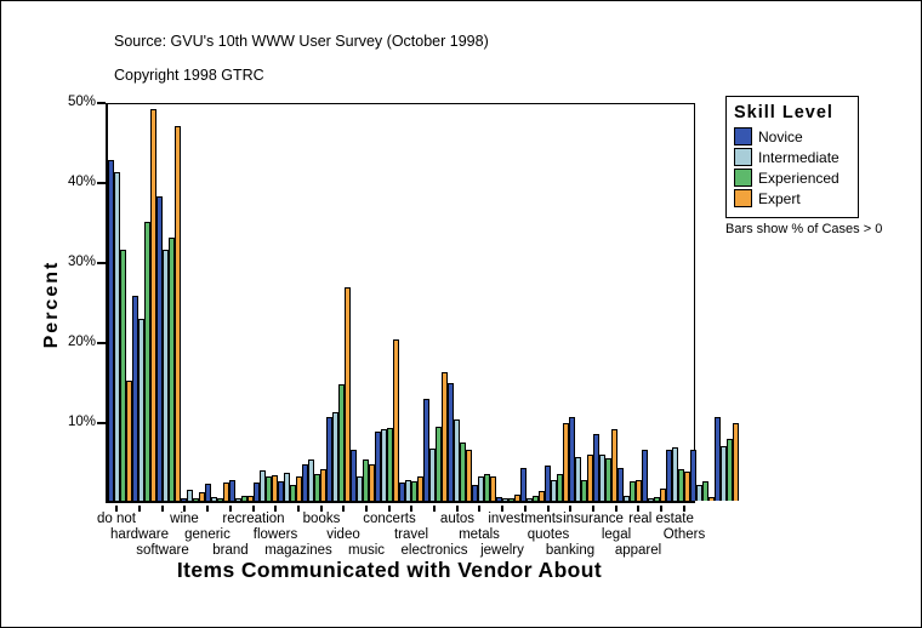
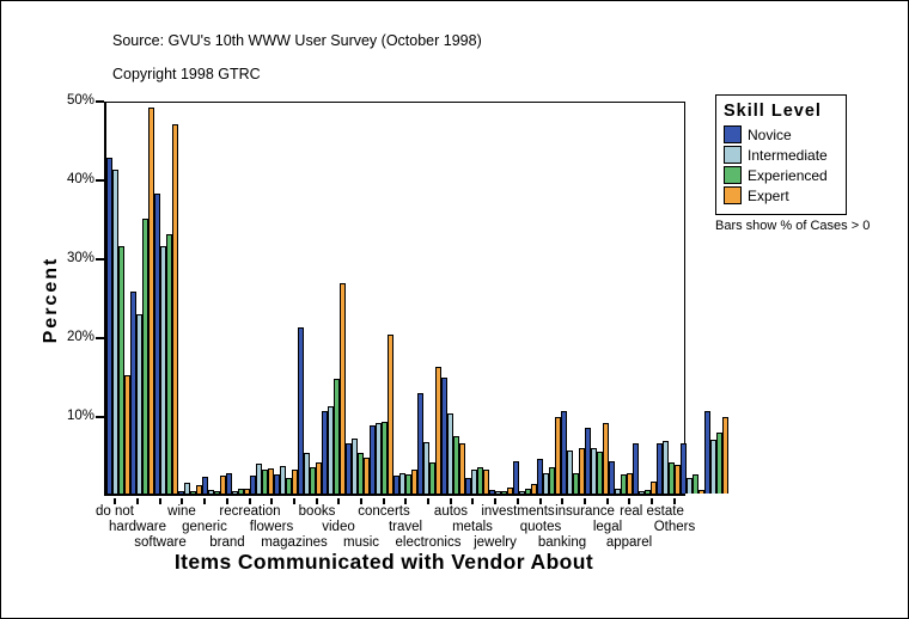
Novice/magazines: 4% -> 21%
Intermediate/video: 3% -> 7%
Experienced/travel: 9% -> 4%
